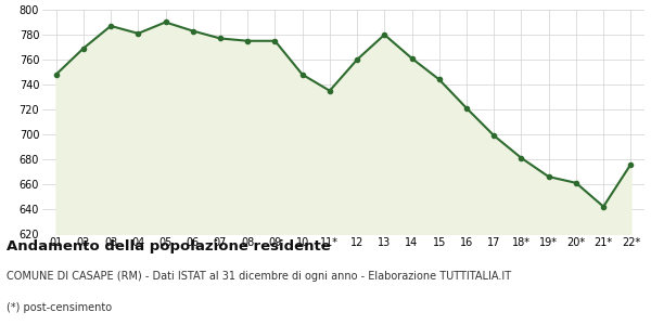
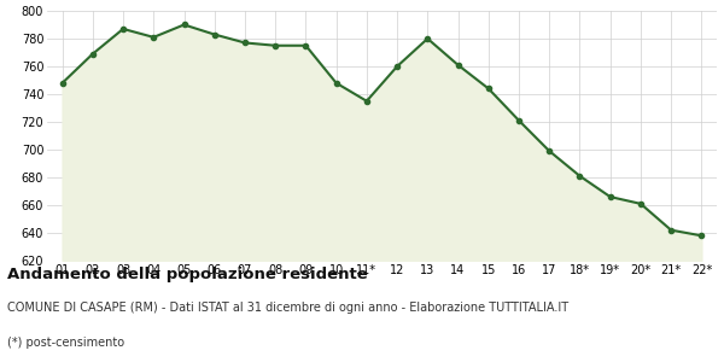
22*: 676 -> 638
